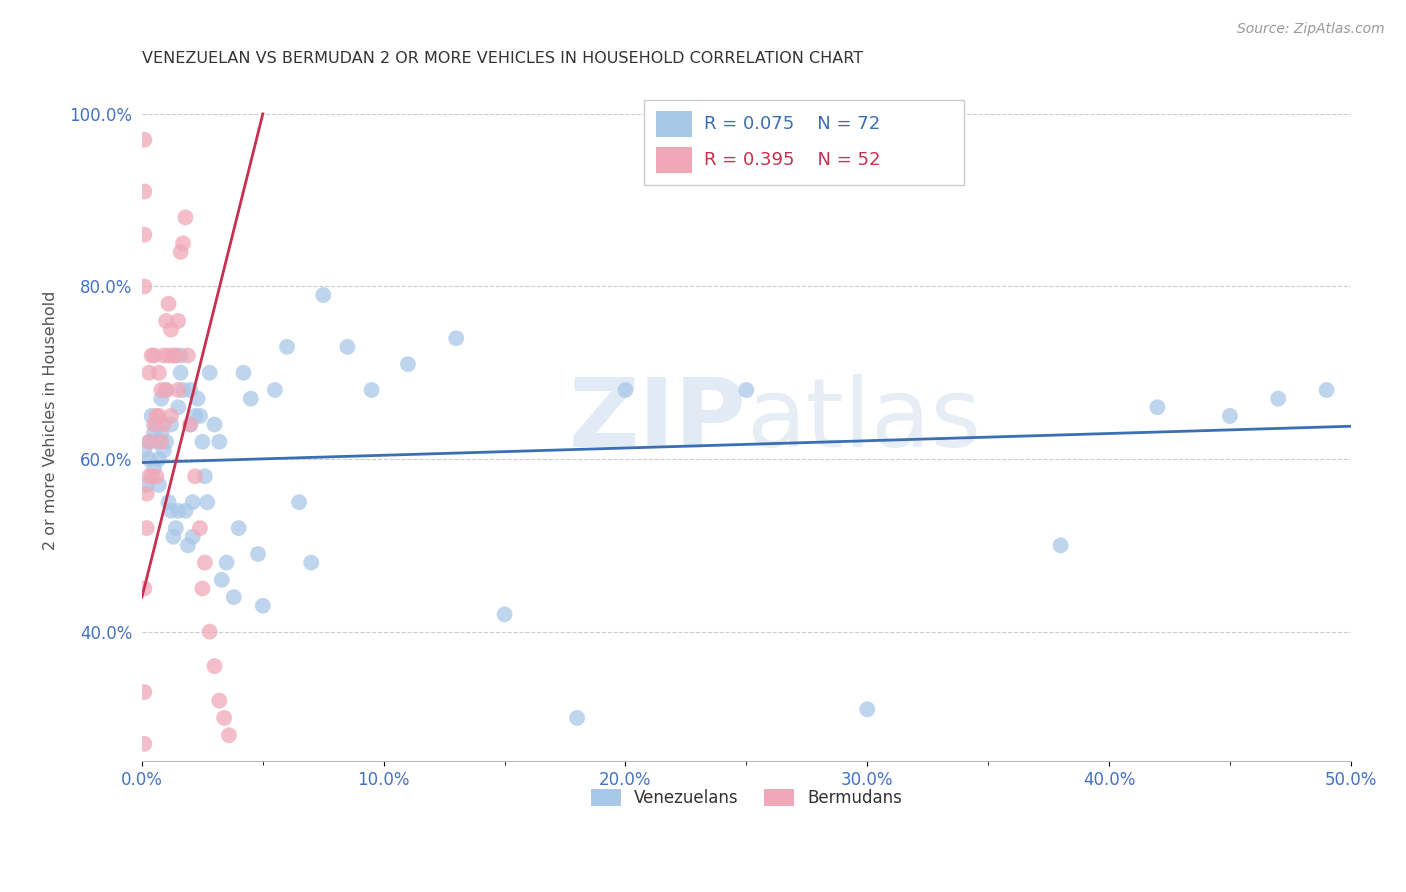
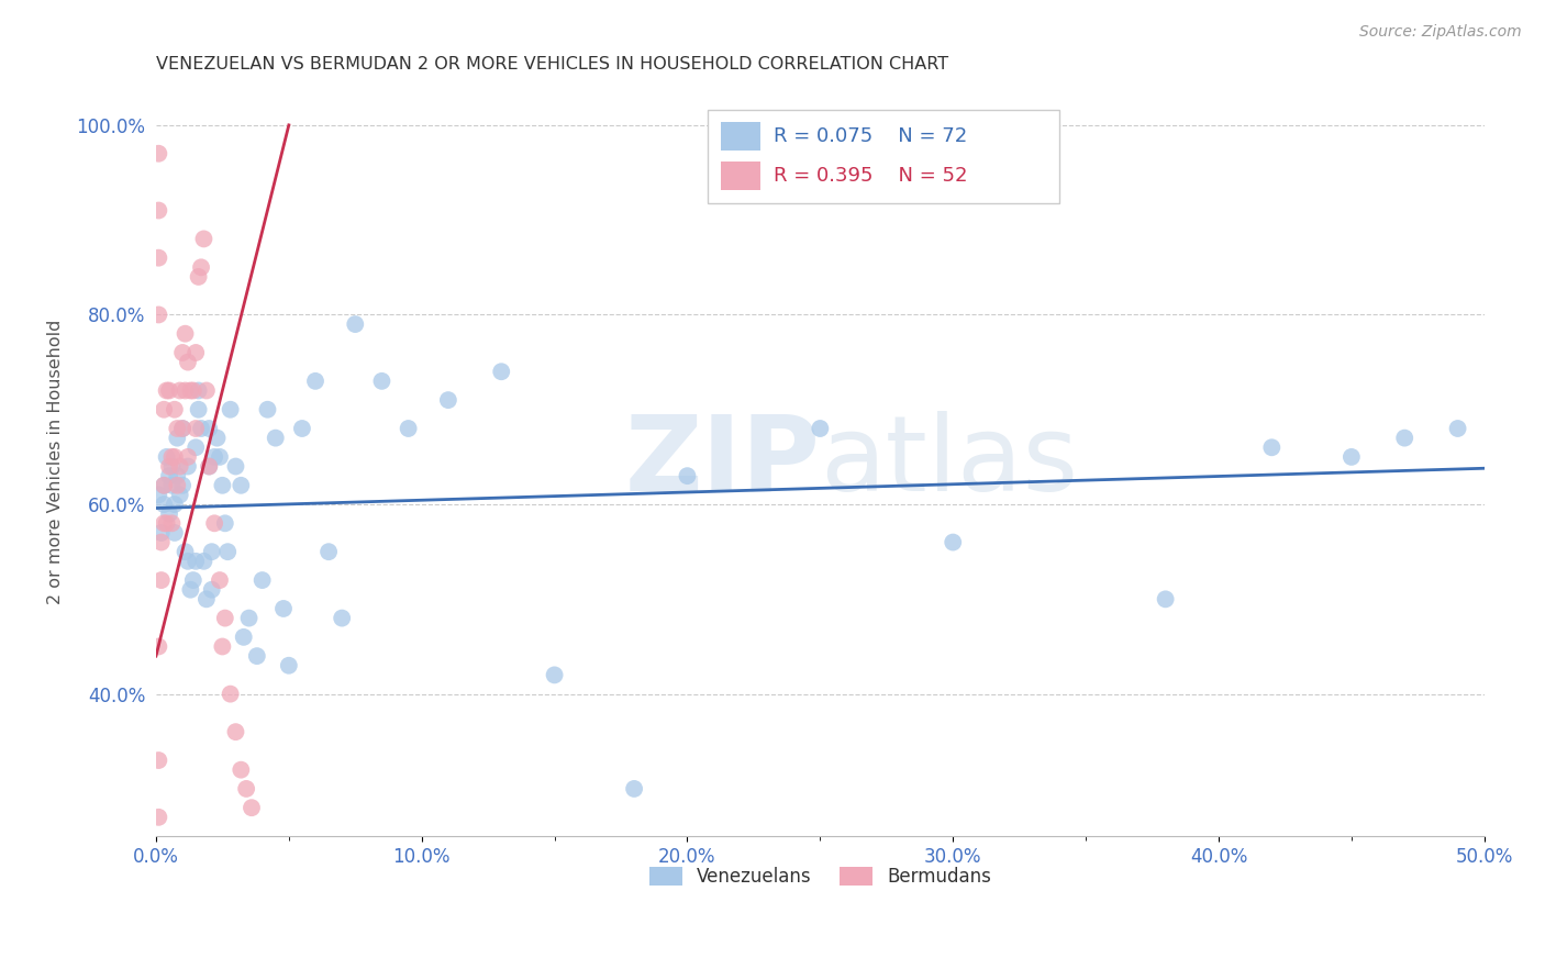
Venezuelans/20.0%: 68% -> 63%
Venezuelans/30.0%: 31% -> 56%
